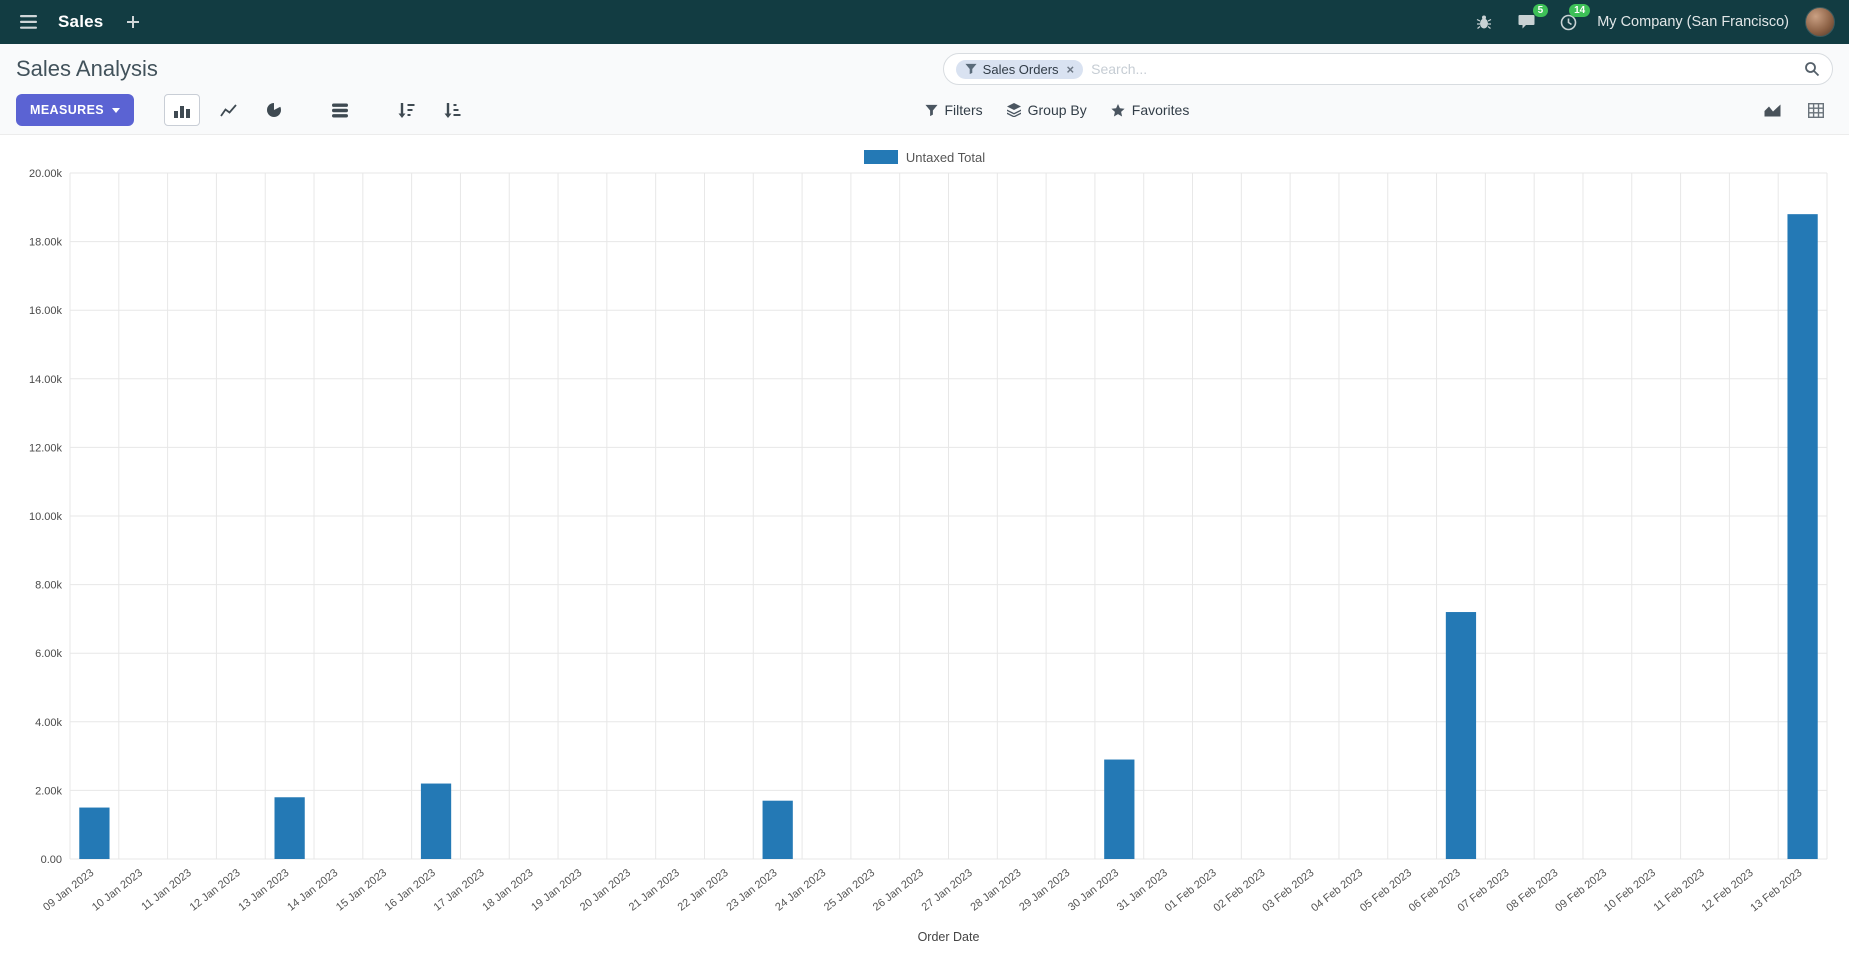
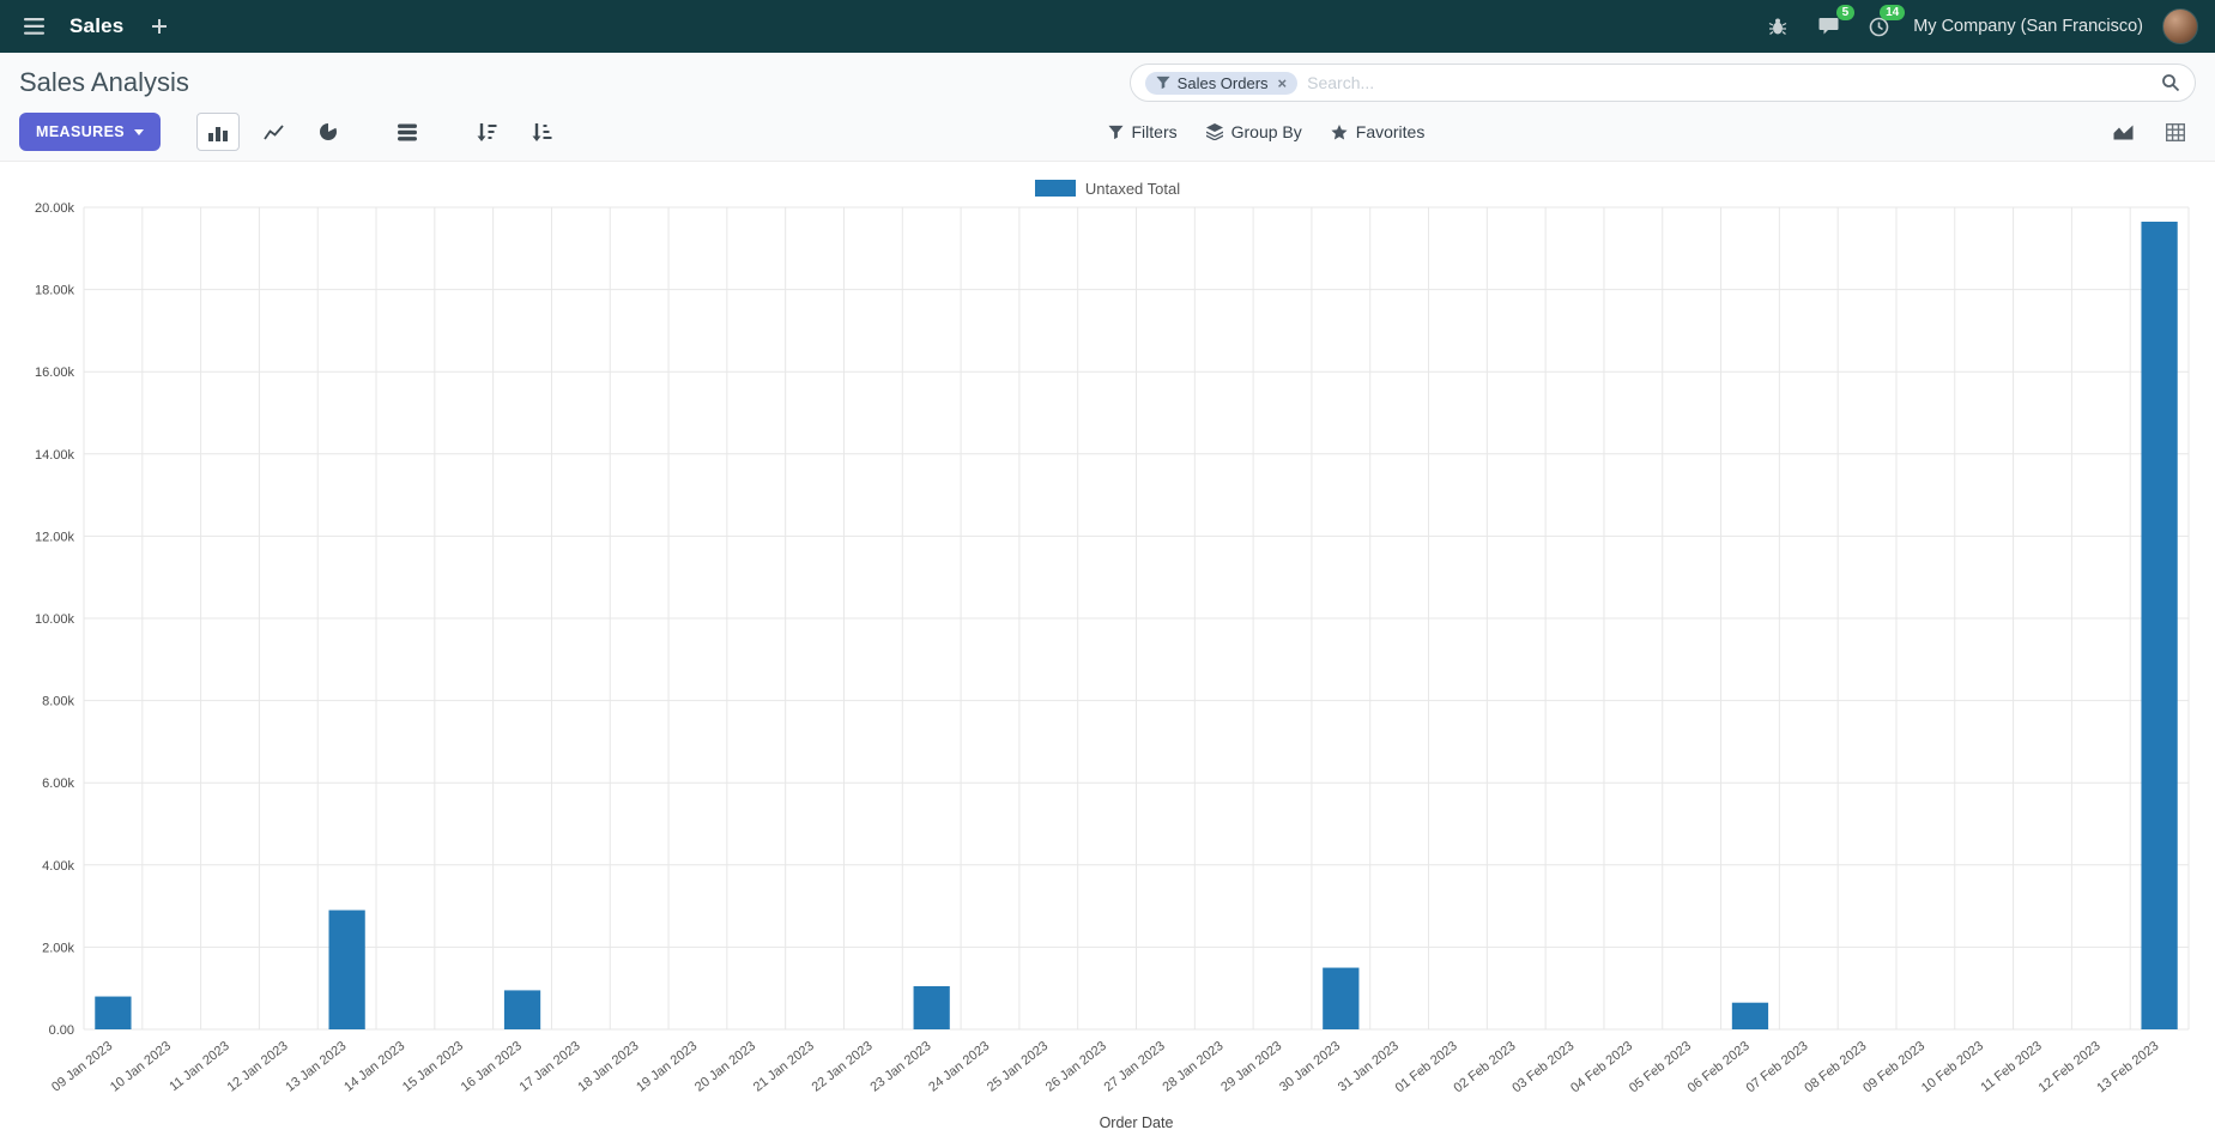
09 Jan 2023: 1.5k -> 0.8k
13 Jan 2023: 1.8k -> 2.9k
16 Jan 2023: 2.2k -> 1.0k
23 Jan 2023: 1.7k -> 1.0k
30 Jan 2023: 2.9k -> 1.5k
06 Feb 2023: 7.2k -> 0.6k
13 Feb 2023: 18.8k -> 19.6k
